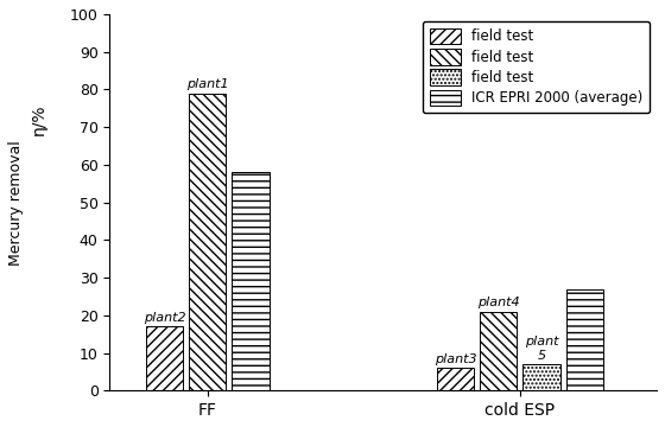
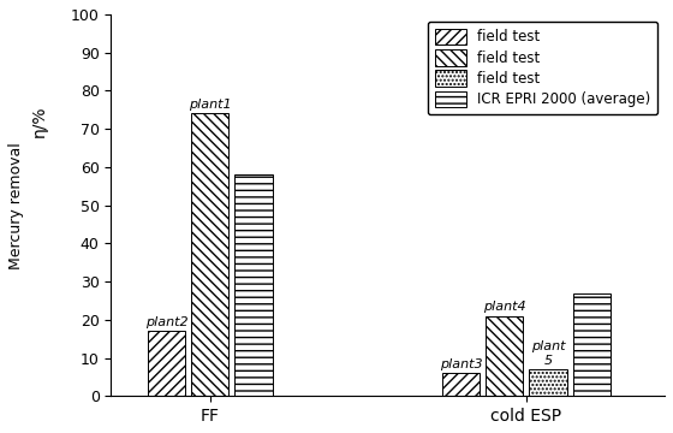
FF: 79 -> 74
